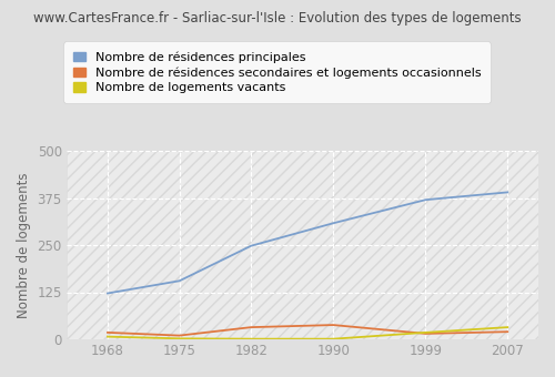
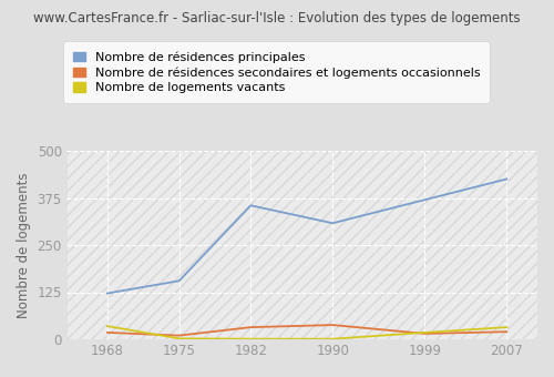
Nombre de logements vacants/1968: 7 -> 35
Nombre de résidences principales/1982: 248 -> 355
Nombre de résidences principales/2007: 390 -> 425
